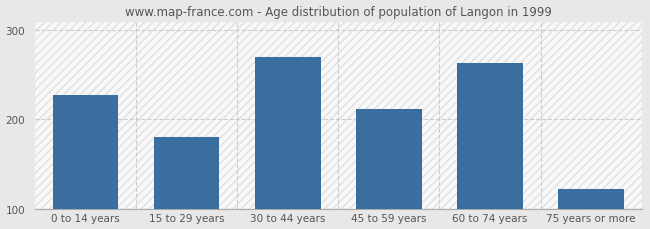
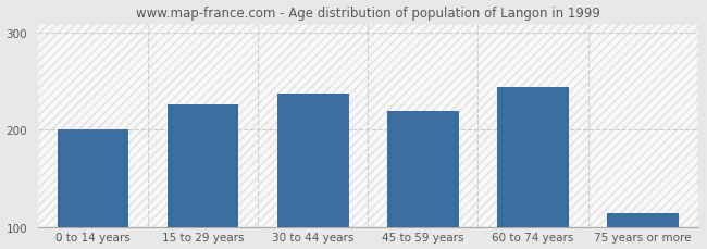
0 to 14 years: 228 -> 200
15 to 29 years: 180 -> 226
30 to 44 years: 270 -> 238
45 to 59 years: 212 -> 220
60 to 74 years: 263 -> 244
75 years or more: 122 -> 114
